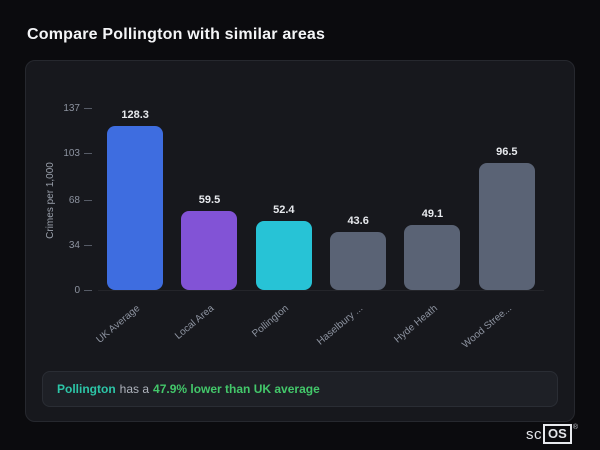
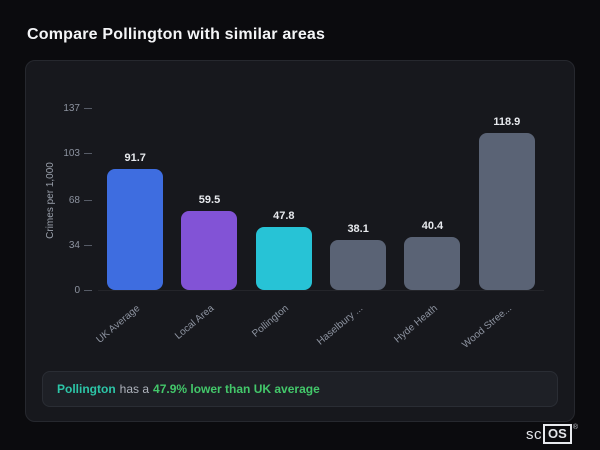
UK Average: 128.3 -> 91.7
Pollington: 52.4 -> 47.8
Haselbury ...: 43.6 -> 38.1
Hyde Heath: 49.1 -> 40.4
Wood Stree...: 96.5 -> 118.9
